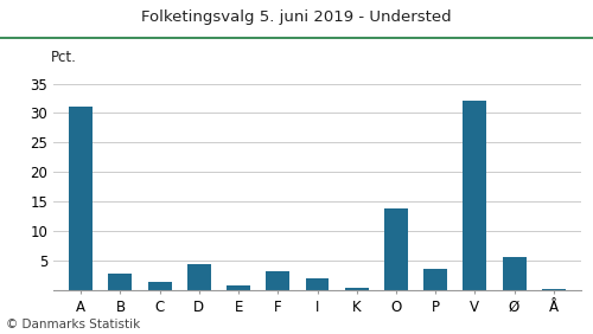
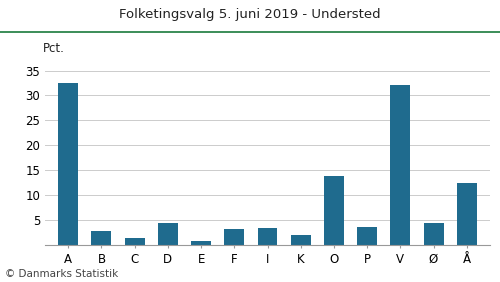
A: 31.0 -> 32.5
I: 2.0 -> 3.5
K: 0.5 -> 2.0
Ø: 5.6 -> 4.5
Å: 0.3 -> 12.5
